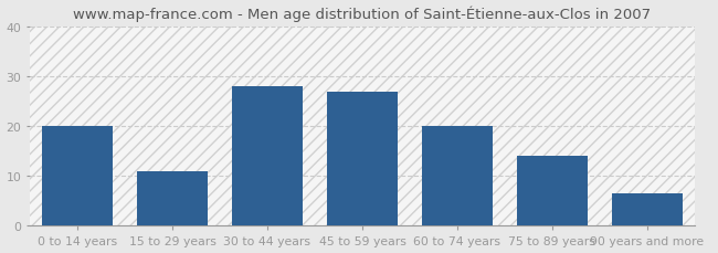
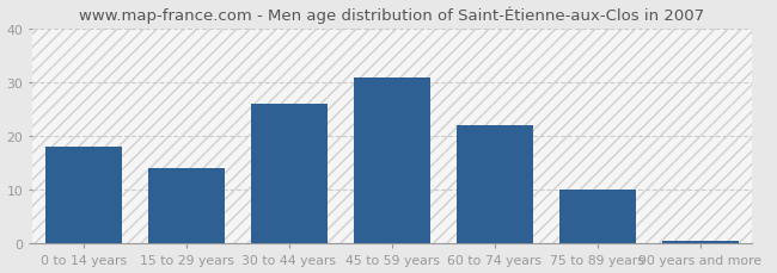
0 to 14 years: 20.0 -> 18.0
15 to 29 years: 11.0 -> 14.0
30 to 44 years: 28.0 -> 26.0
45 to 59 years: 27.0 -> 31.0
60 to 74 years: 20.0 -> 22.0
75 to 89 years: 14.0 -> 10.0
90 years and more: 6.5 -> 0.5
